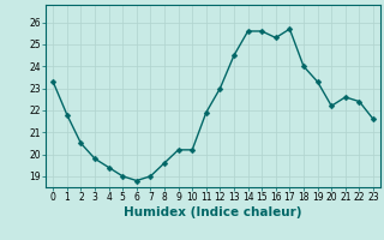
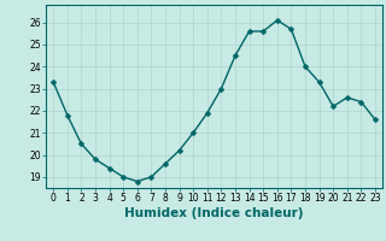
10: 20.2 -> 21.0
16: 25.3 -> 26.1
